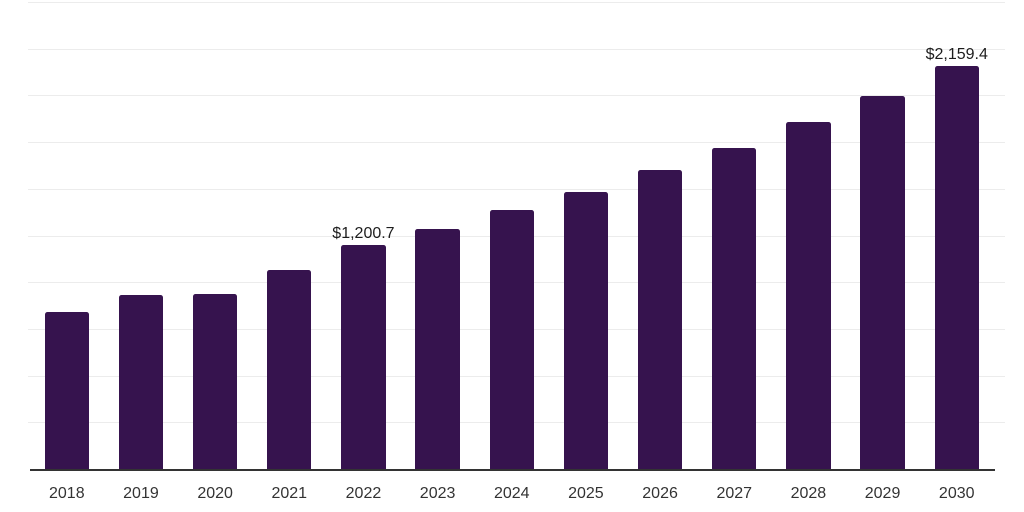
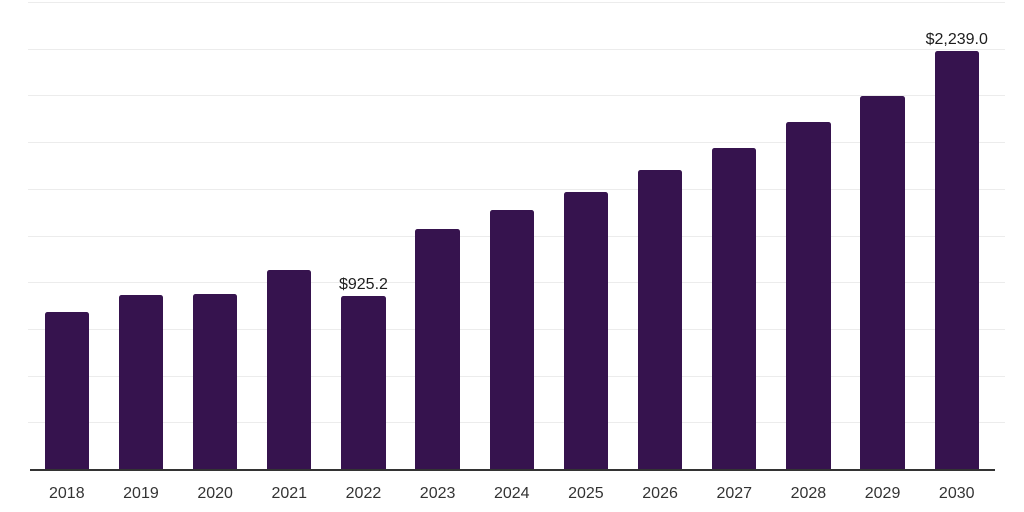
2022: $1,200.7 -> $925.2
2030: $2,159.4 -> $2,239.0
